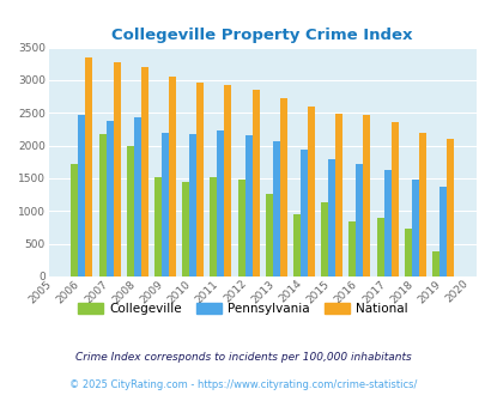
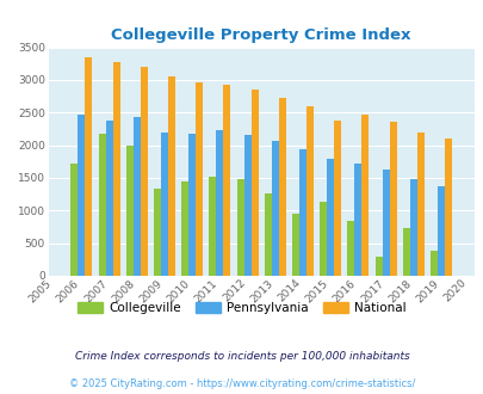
Collegeville/2009: 1520 -> 1340
National/2015: 2500 -> 2380
Collegeville/2017: 890 -> 300
